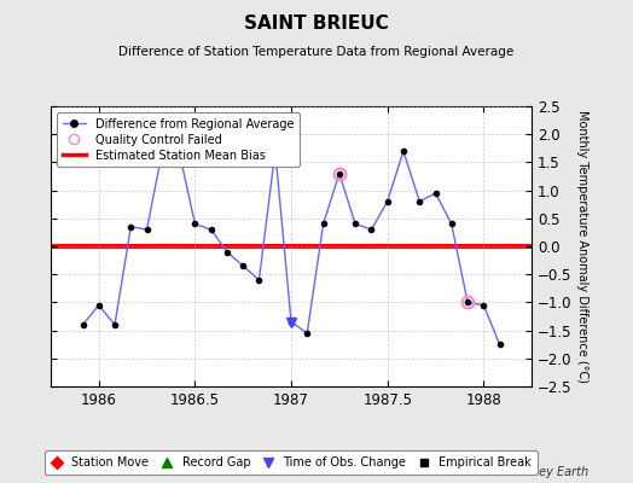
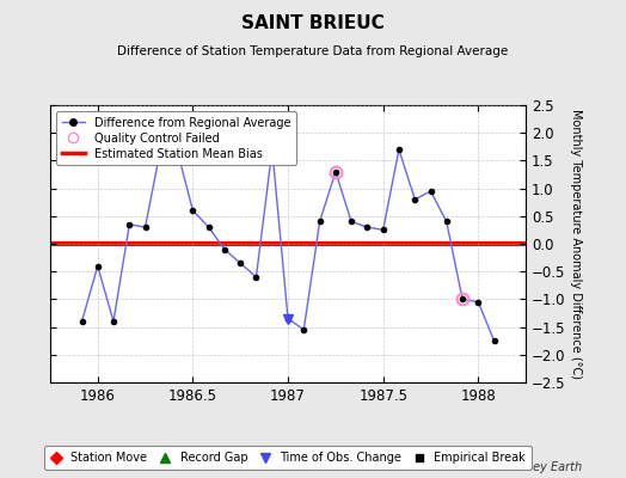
1986: -1.05 -> -0.40
1986.5: 0.40 -> 0.60
1987.5: 0.80 -> 0.25
